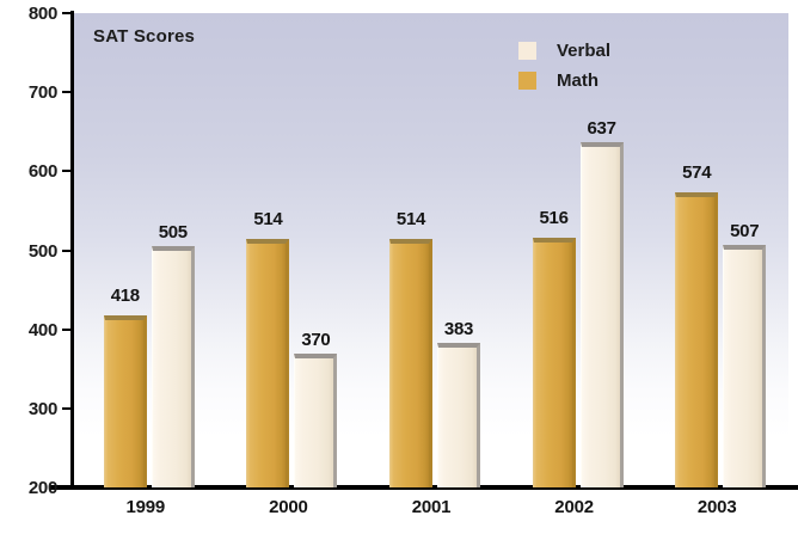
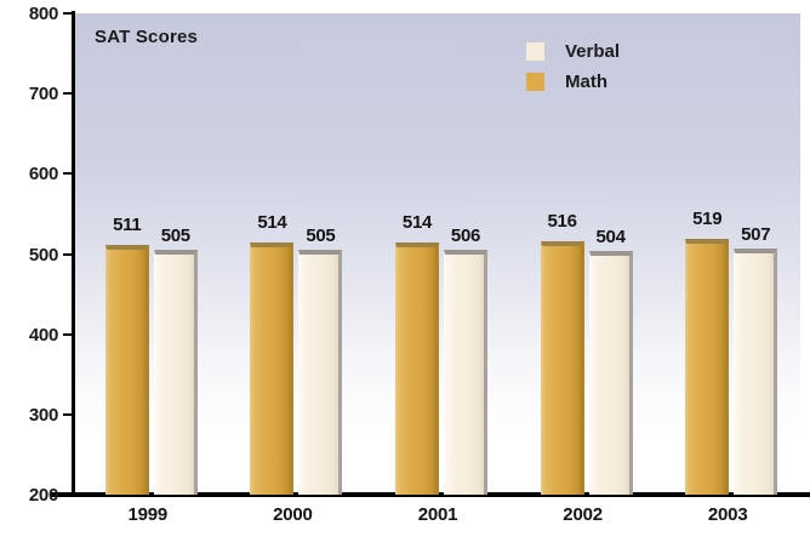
Math/1999: 418 -> 511
Verbal/2000: 370 -> 505
Verbal/2001: 383 -> 506
Verbal/2002: 637 -> 504
Math/2003: 574 -> 519
